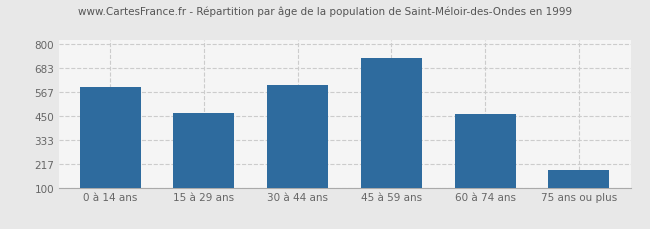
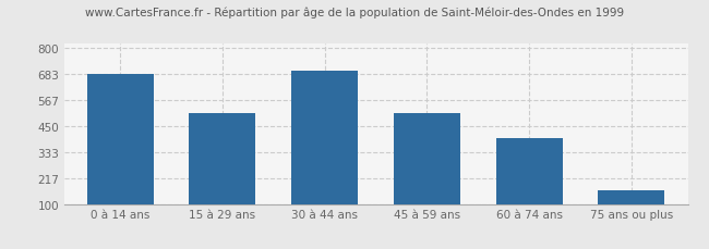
0 à 14 ans: 590 -> 683
15 à 29 ans: 465 -> 510
30 à 44 ans: 600 -> 700
45 à 59 ans: 735 -> 511
60 à 74 ans: 460 -> 397
75 ans ou plus: 185 -> 160
